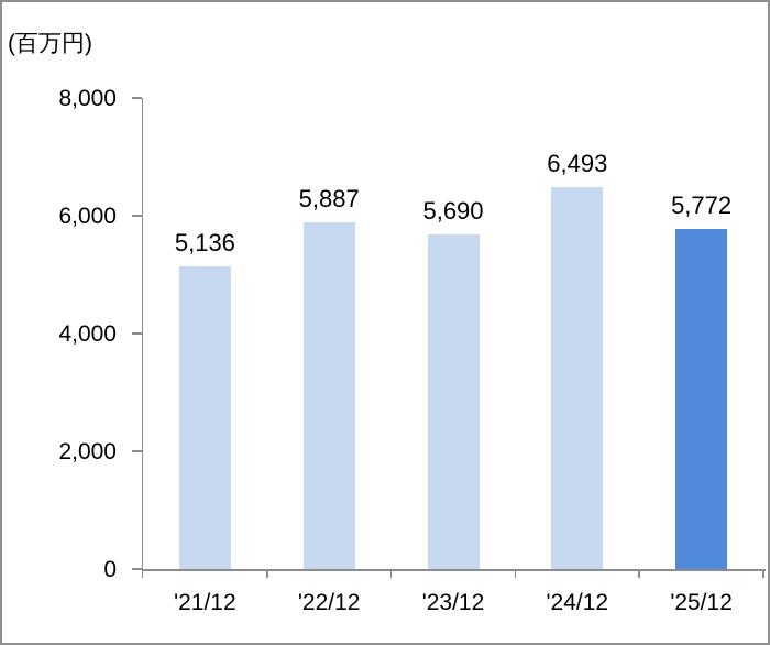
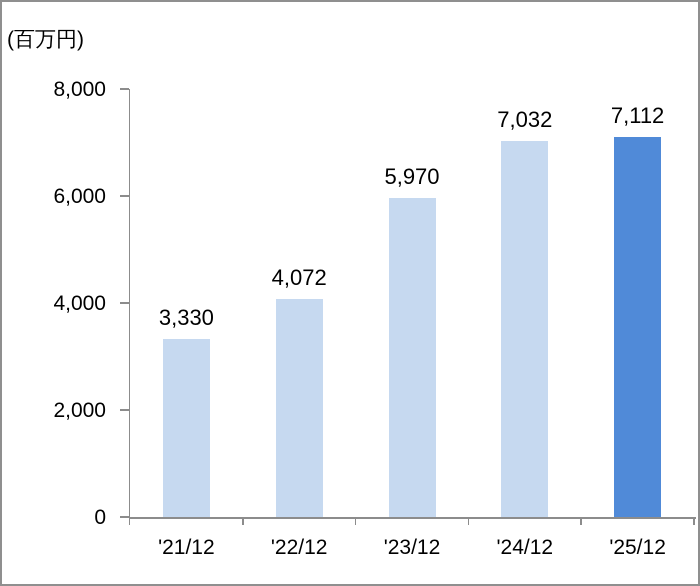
'21/12: 5,136 -> 3,330
'22/12: 5,887 -> 4,072
'23/12: 5,690 -> 5,970
'24/12: 6,493 -> 7,032
'25/12: 5,772 -> 7,112
